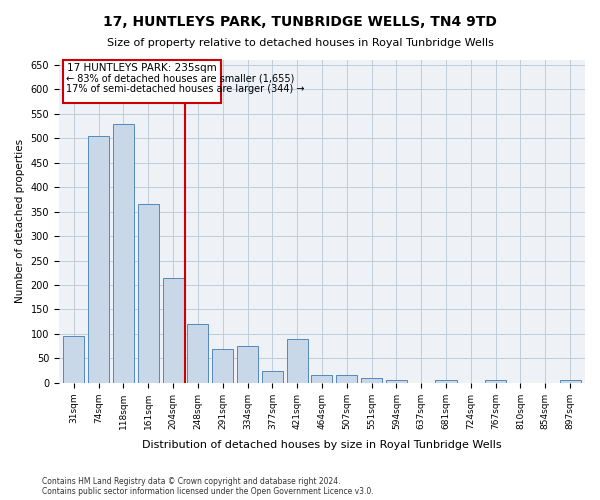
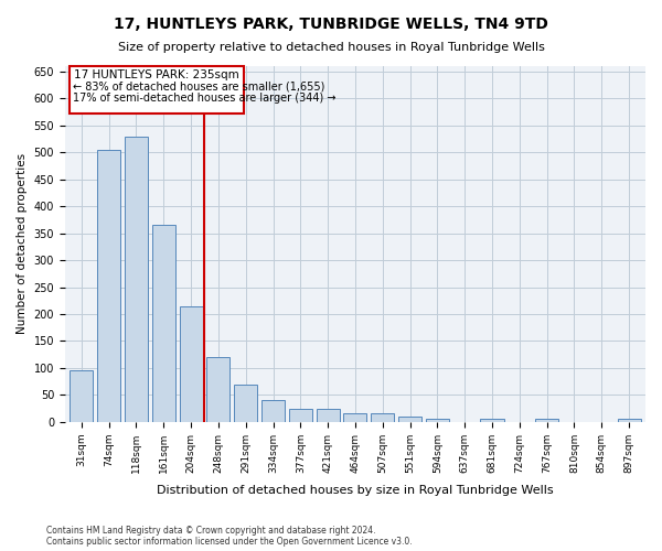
334sqm: 75 -> 40
421sqm: 90 -> 25
